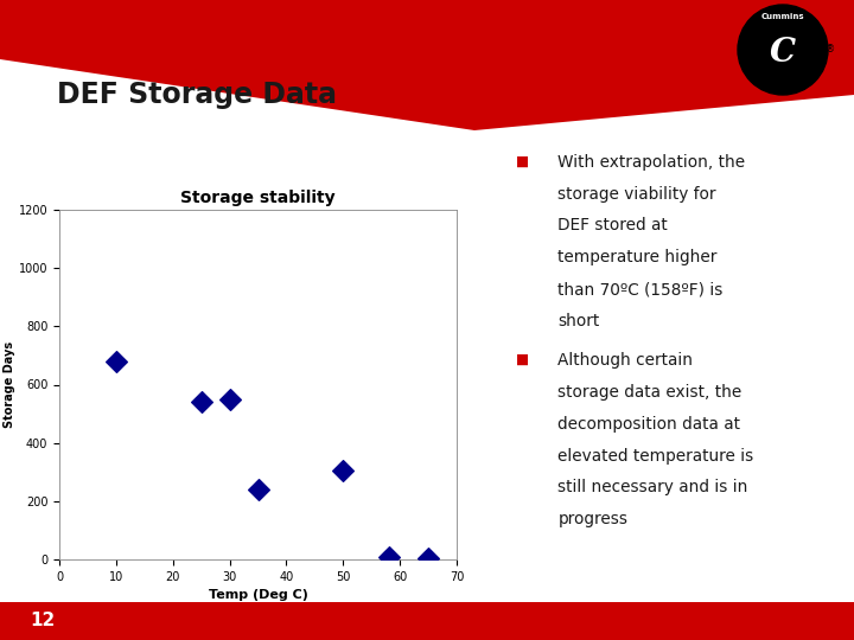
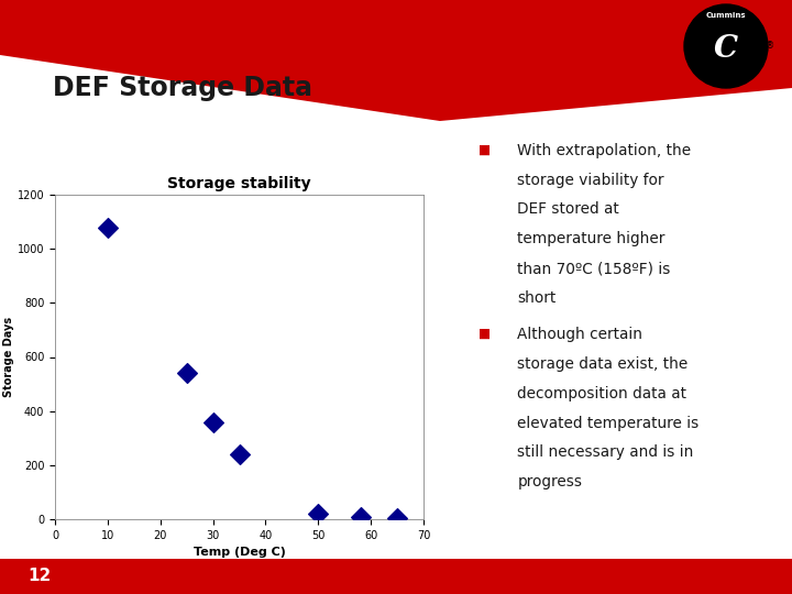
10: 680 -> 1080
30: 550 -> 360
50: 305 -> 20
